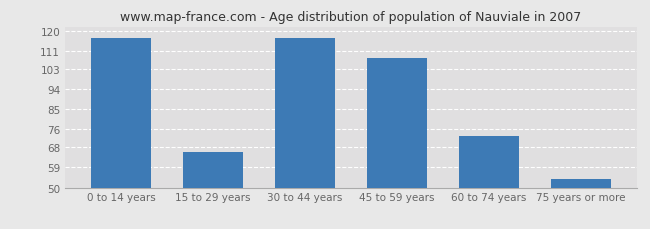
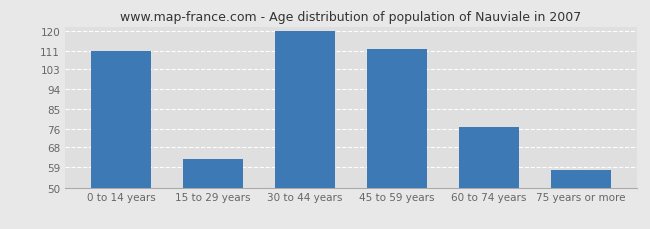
0 to 14 years: 117 -> 111
15 to 29 years: 66 -> 63
30 to 44 years: 117 -> 120
45 to 59 years: 108 -> 112
60 to 74 years: 73 -> 77
75 years or more: 54 -> 58
